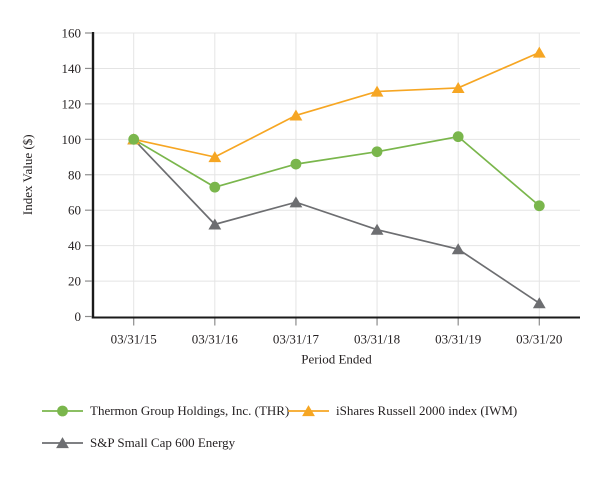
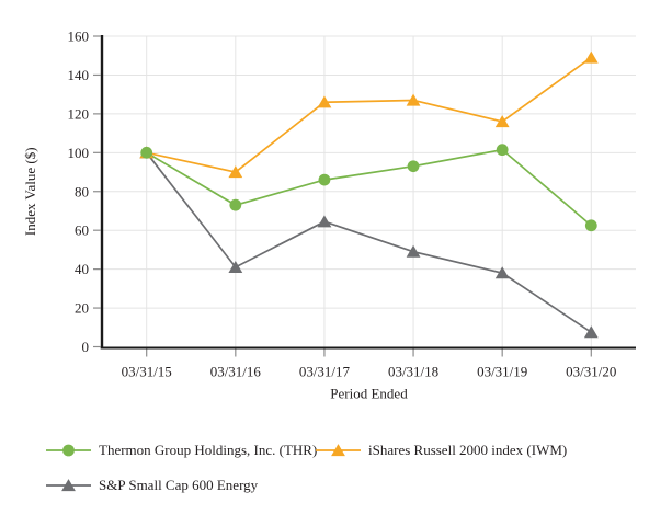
S&P Small Cap 600 Energy/03/31/16: 52 -> 41
iShares Russell 2000 index (IWM)/03/31/17: 114 -> 126
iShares Russell 2000 index (IWM)/03/31/19: 129 -> 116
